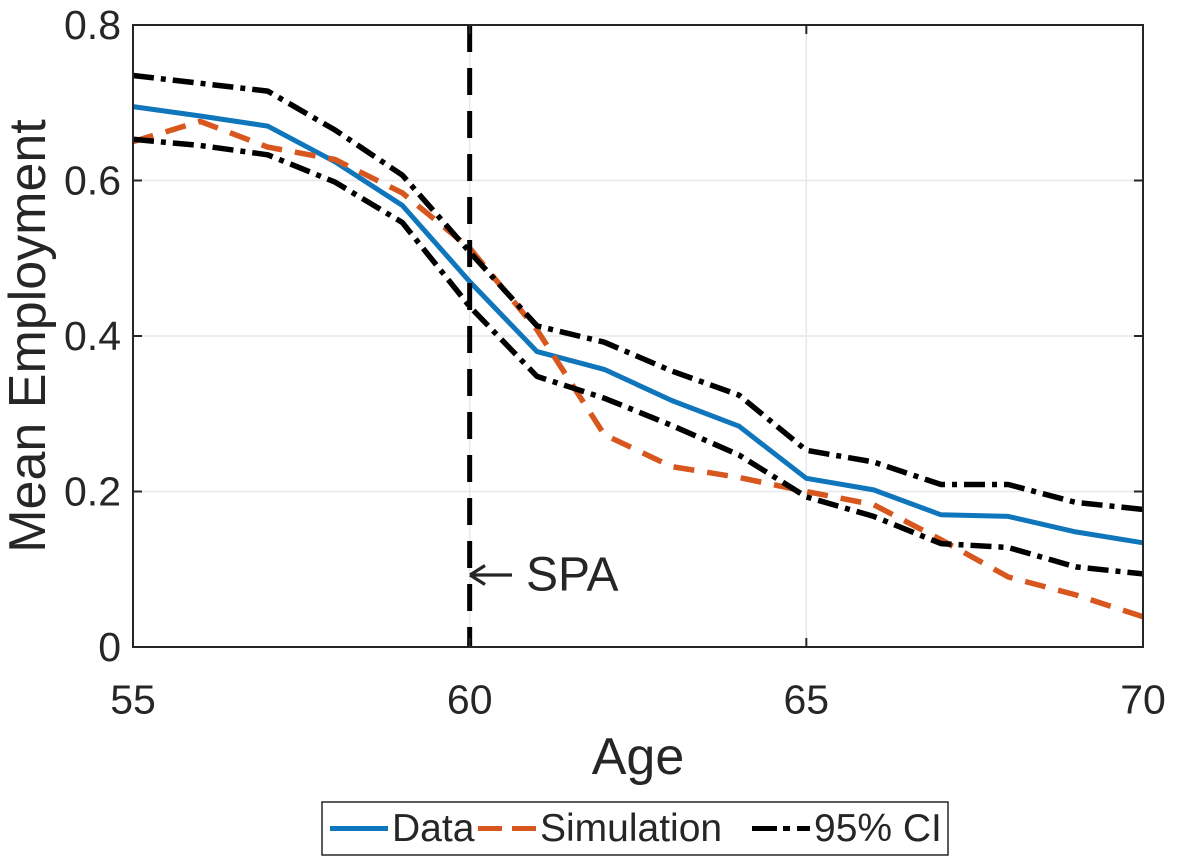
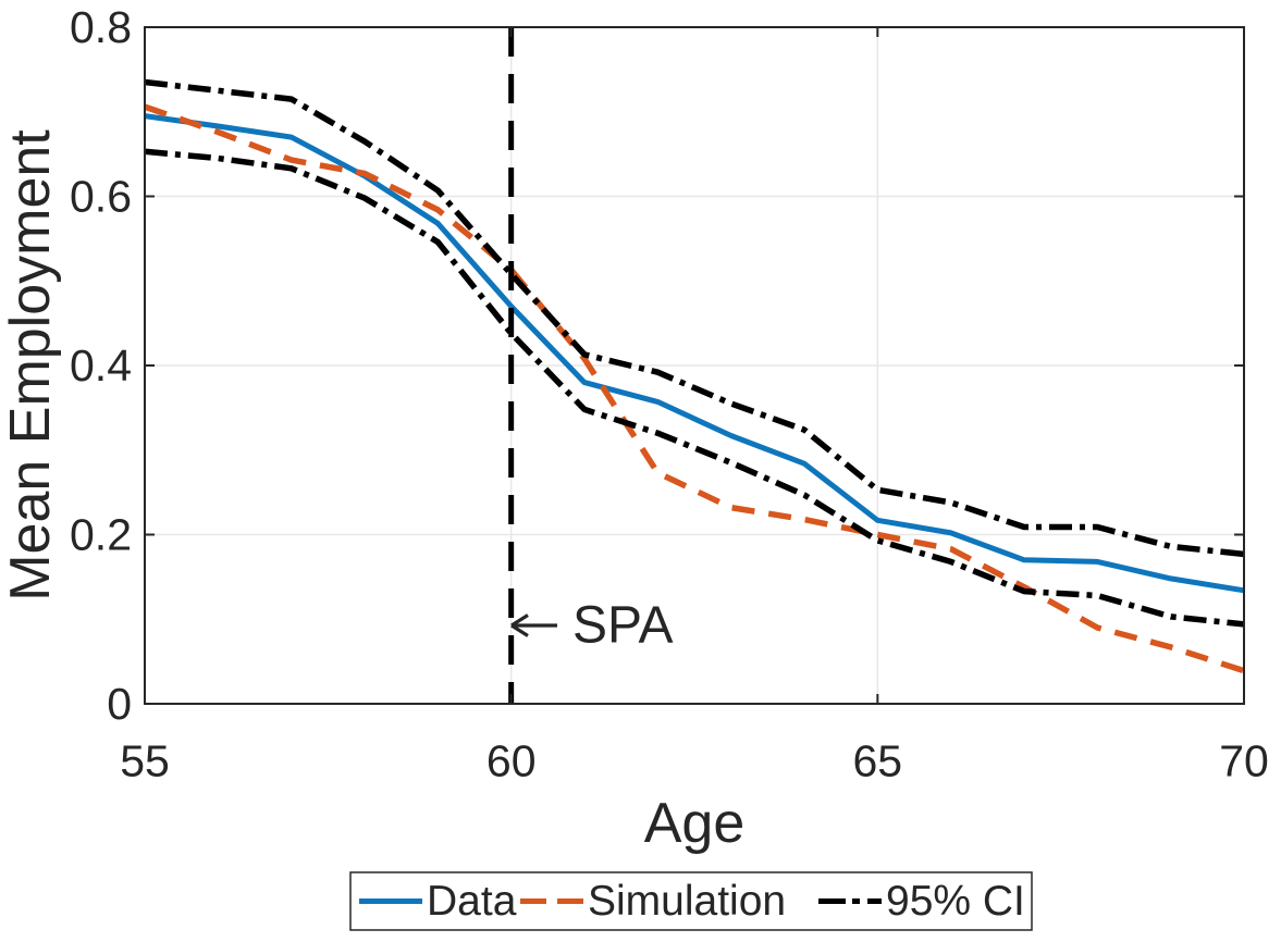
Simulation/55: 0.65 -> 0.71
